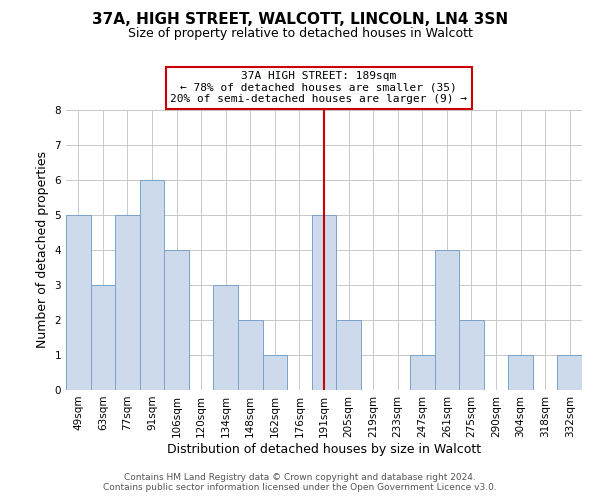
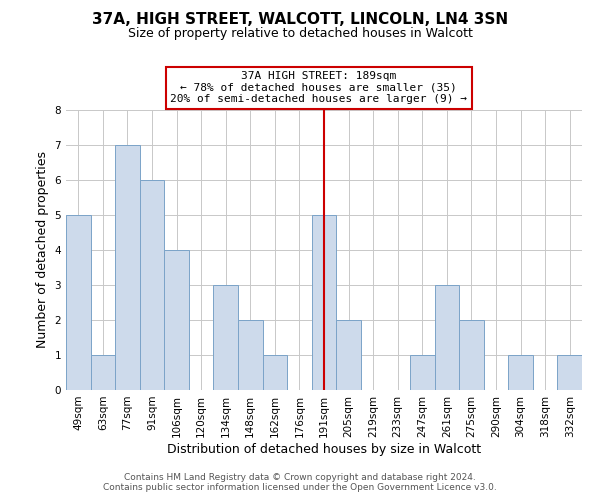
63sqm: 3 -> 1
77sqm: 5 -> 7
261sqm: 4 -> 3
